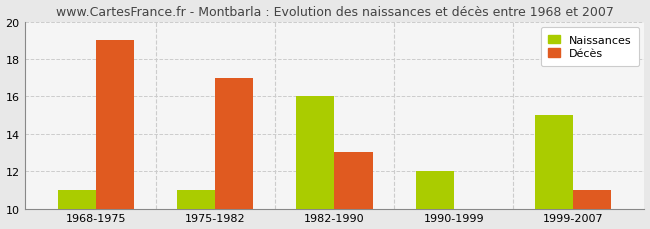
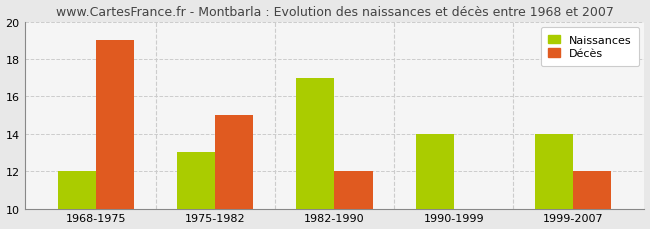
Naissances/1968-1975: 11 -> 12
Naissances/1975-1982: 11 -> 13
Décès/1975-1982: 17 -> 15
Naissances/1982-1990: 16 -> 17
Décès/1982-1990: 13 -> 12
Naissances/1990-1999: 12 -> 14
Naissances/1999-2007: 15 -> 14
Décès/1999-2007: 11 -> 12
